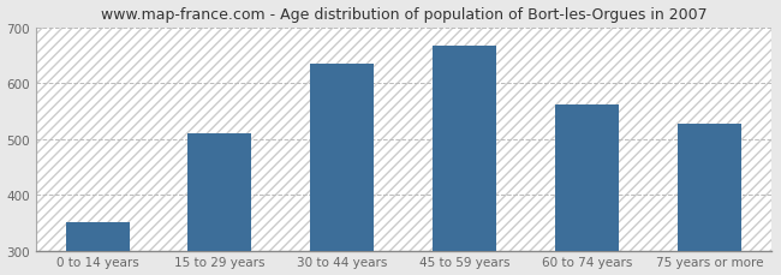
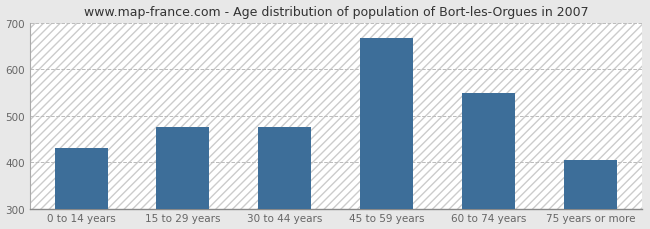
0 to 14 years: 350 -> 430
15 to 29 years: 511 -> 475
30 to 44 years: 636 -> 475
60 to 74 years: 562 -> 550
75 years or more: 527 -> 405
